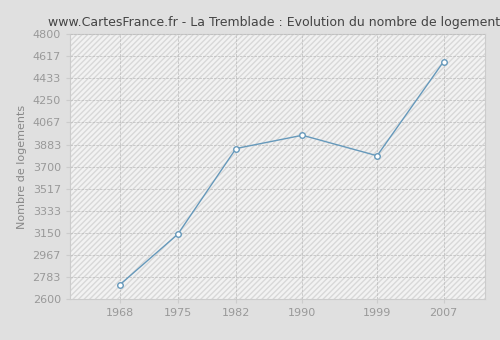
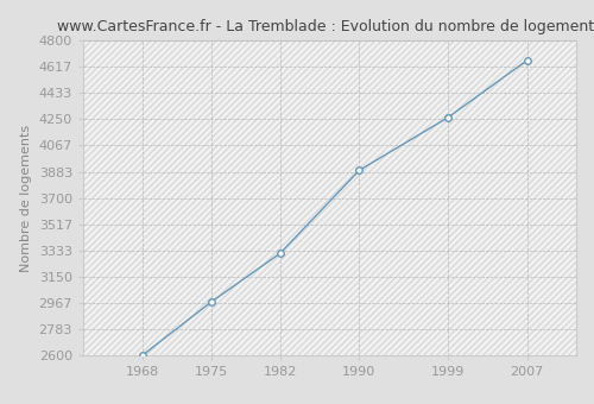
1968: 2720 -> 2600
1975: 3140 -> 2980
1982: 3850 -> 3320
1990: 3960 -> 3890
1999: 3790 -> 4260
2007: 4570 -> 4660
